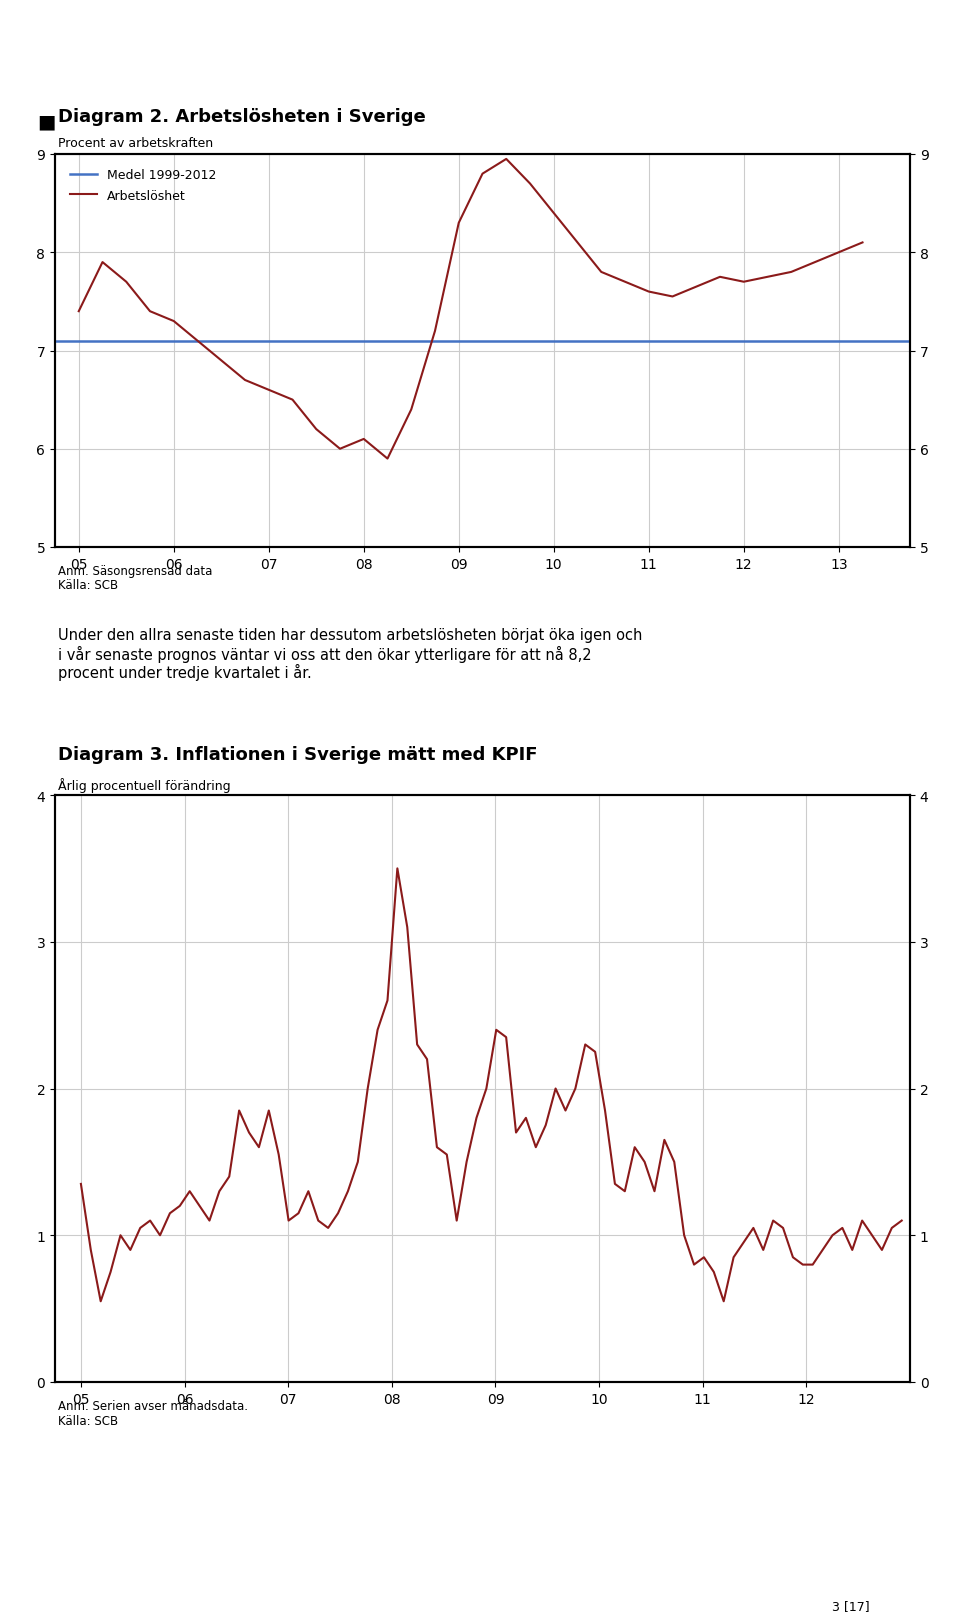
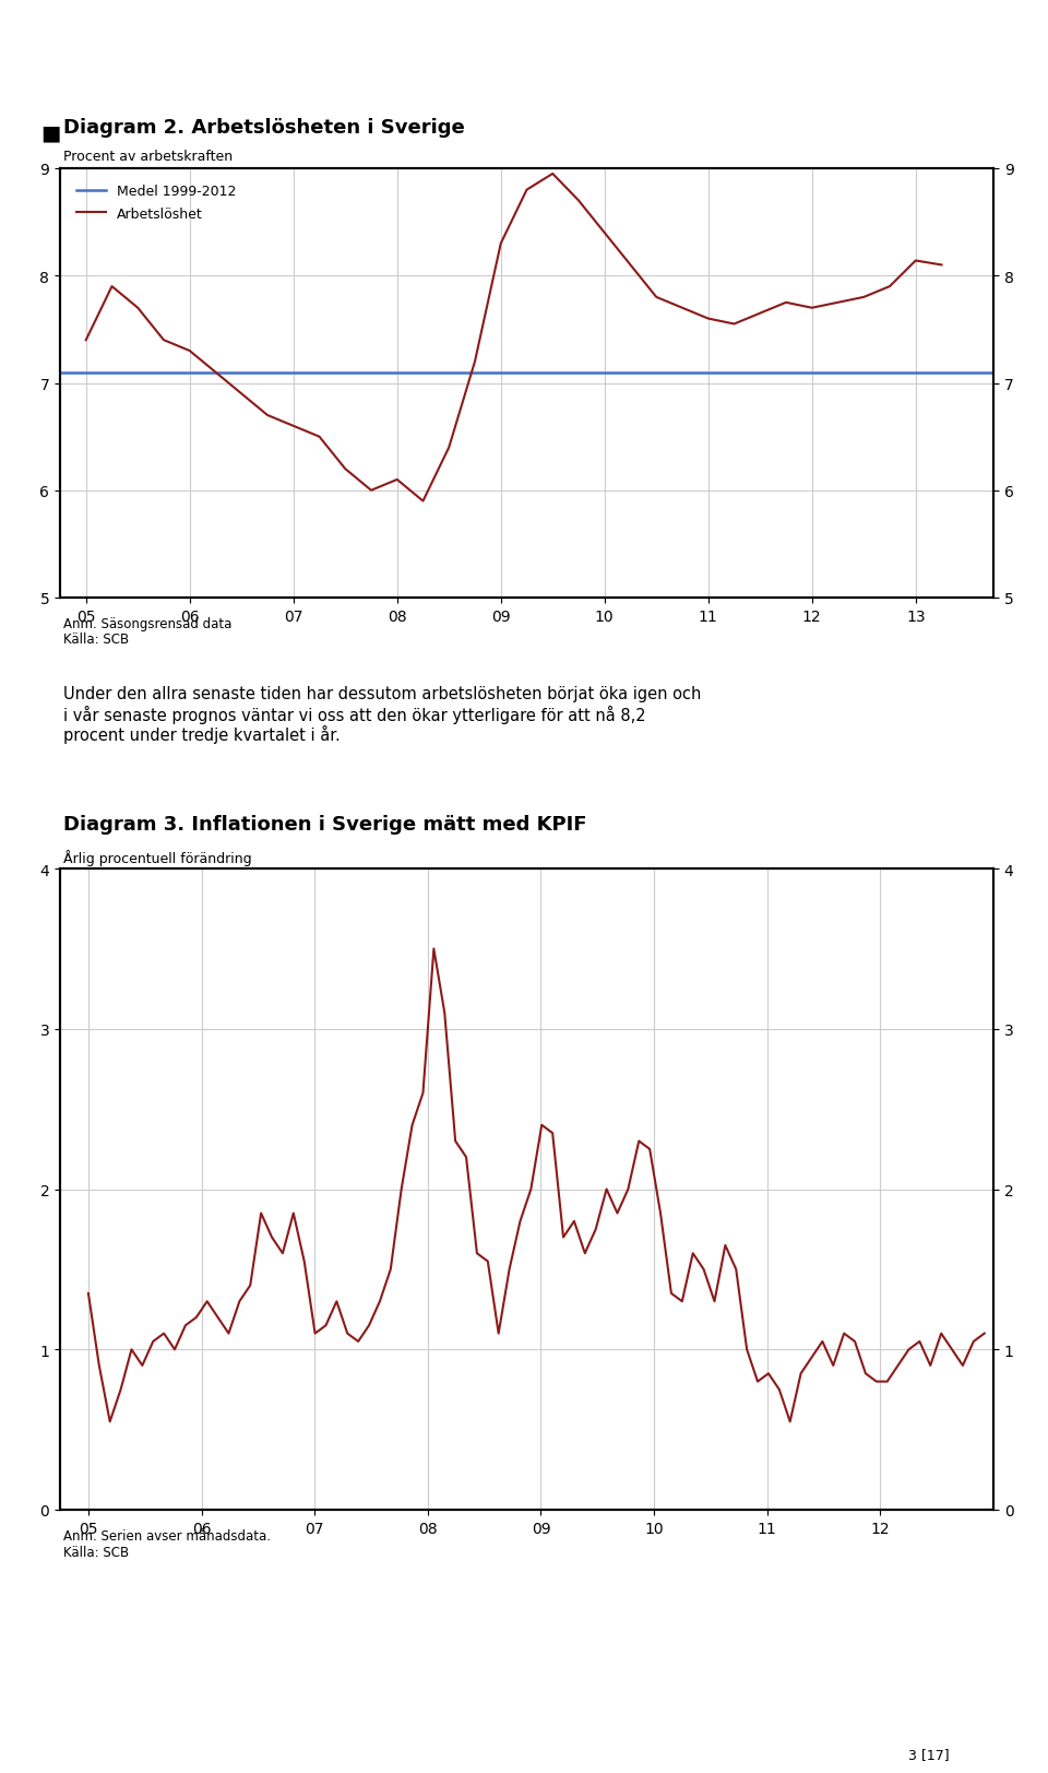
13: 8.00 -> 8.14
